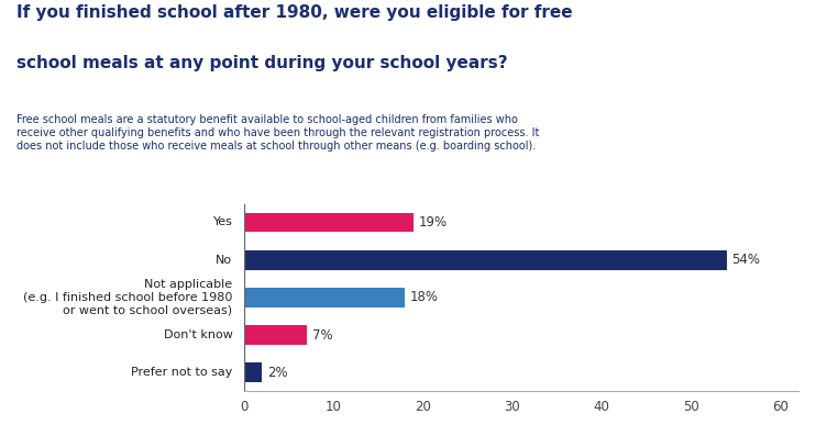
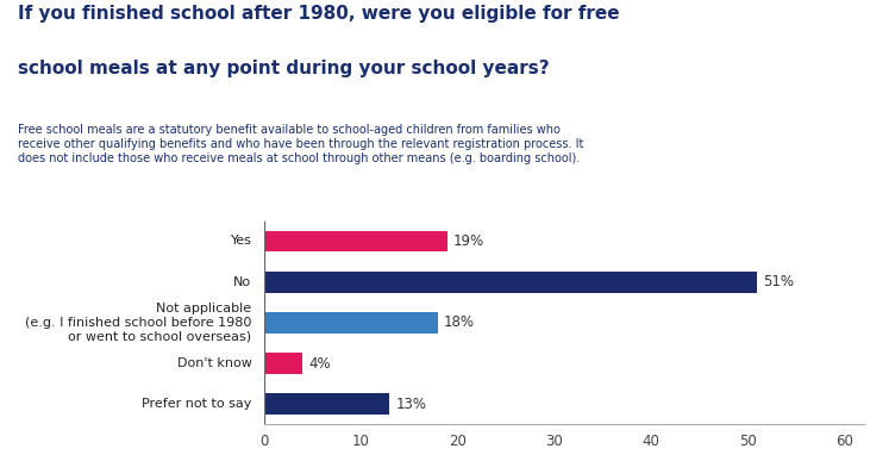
No: 54% -> 51%
Don't know: 7% -> 4%
Prefer not to say: 2% -> 13%
